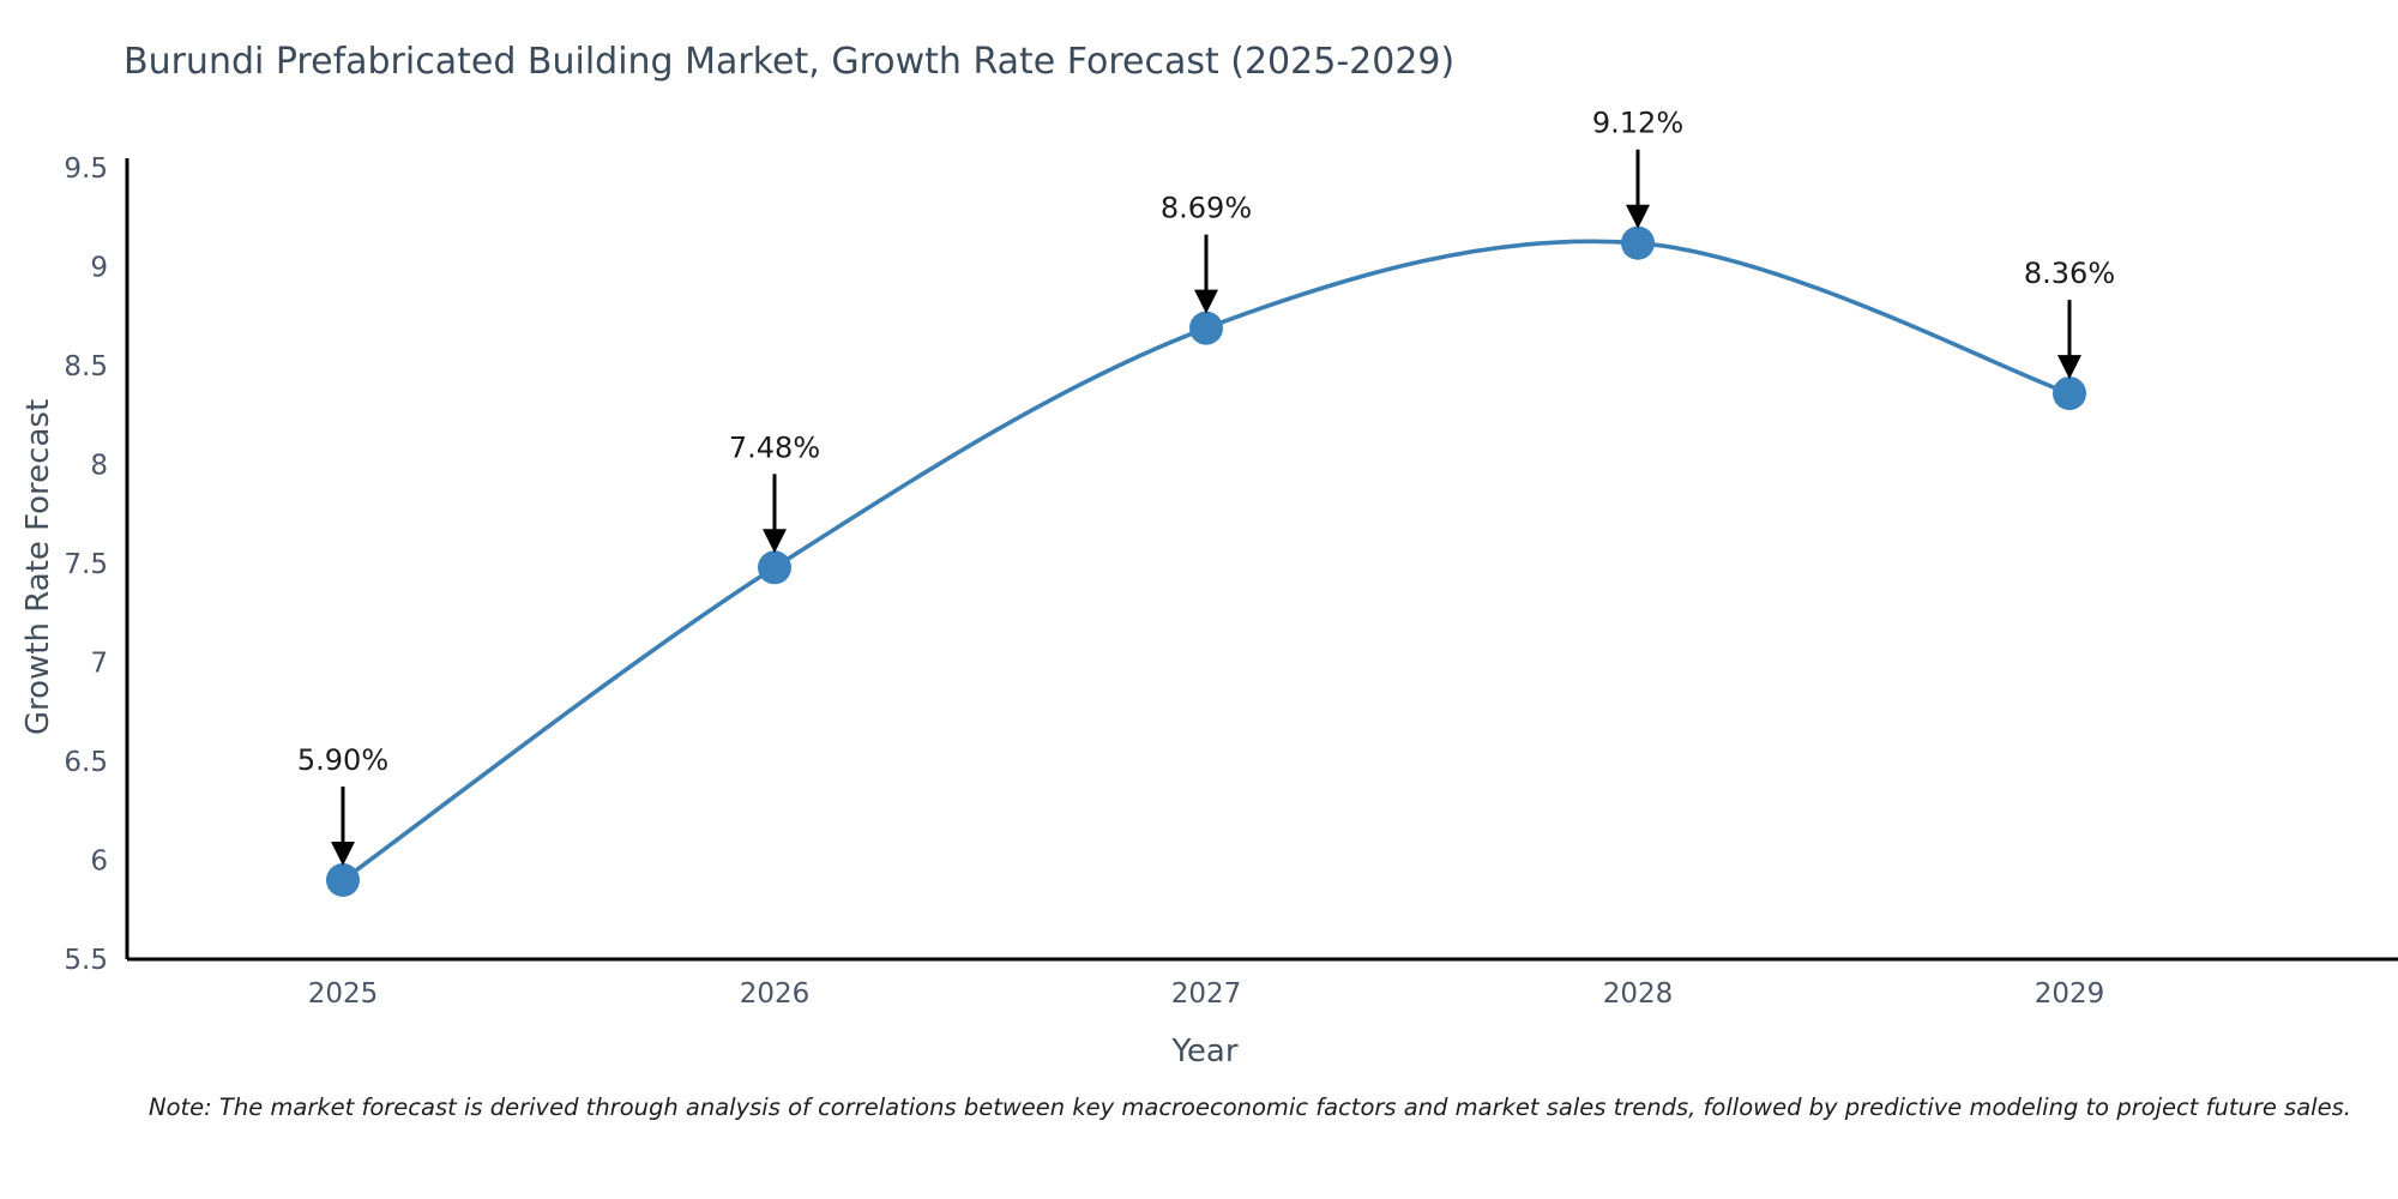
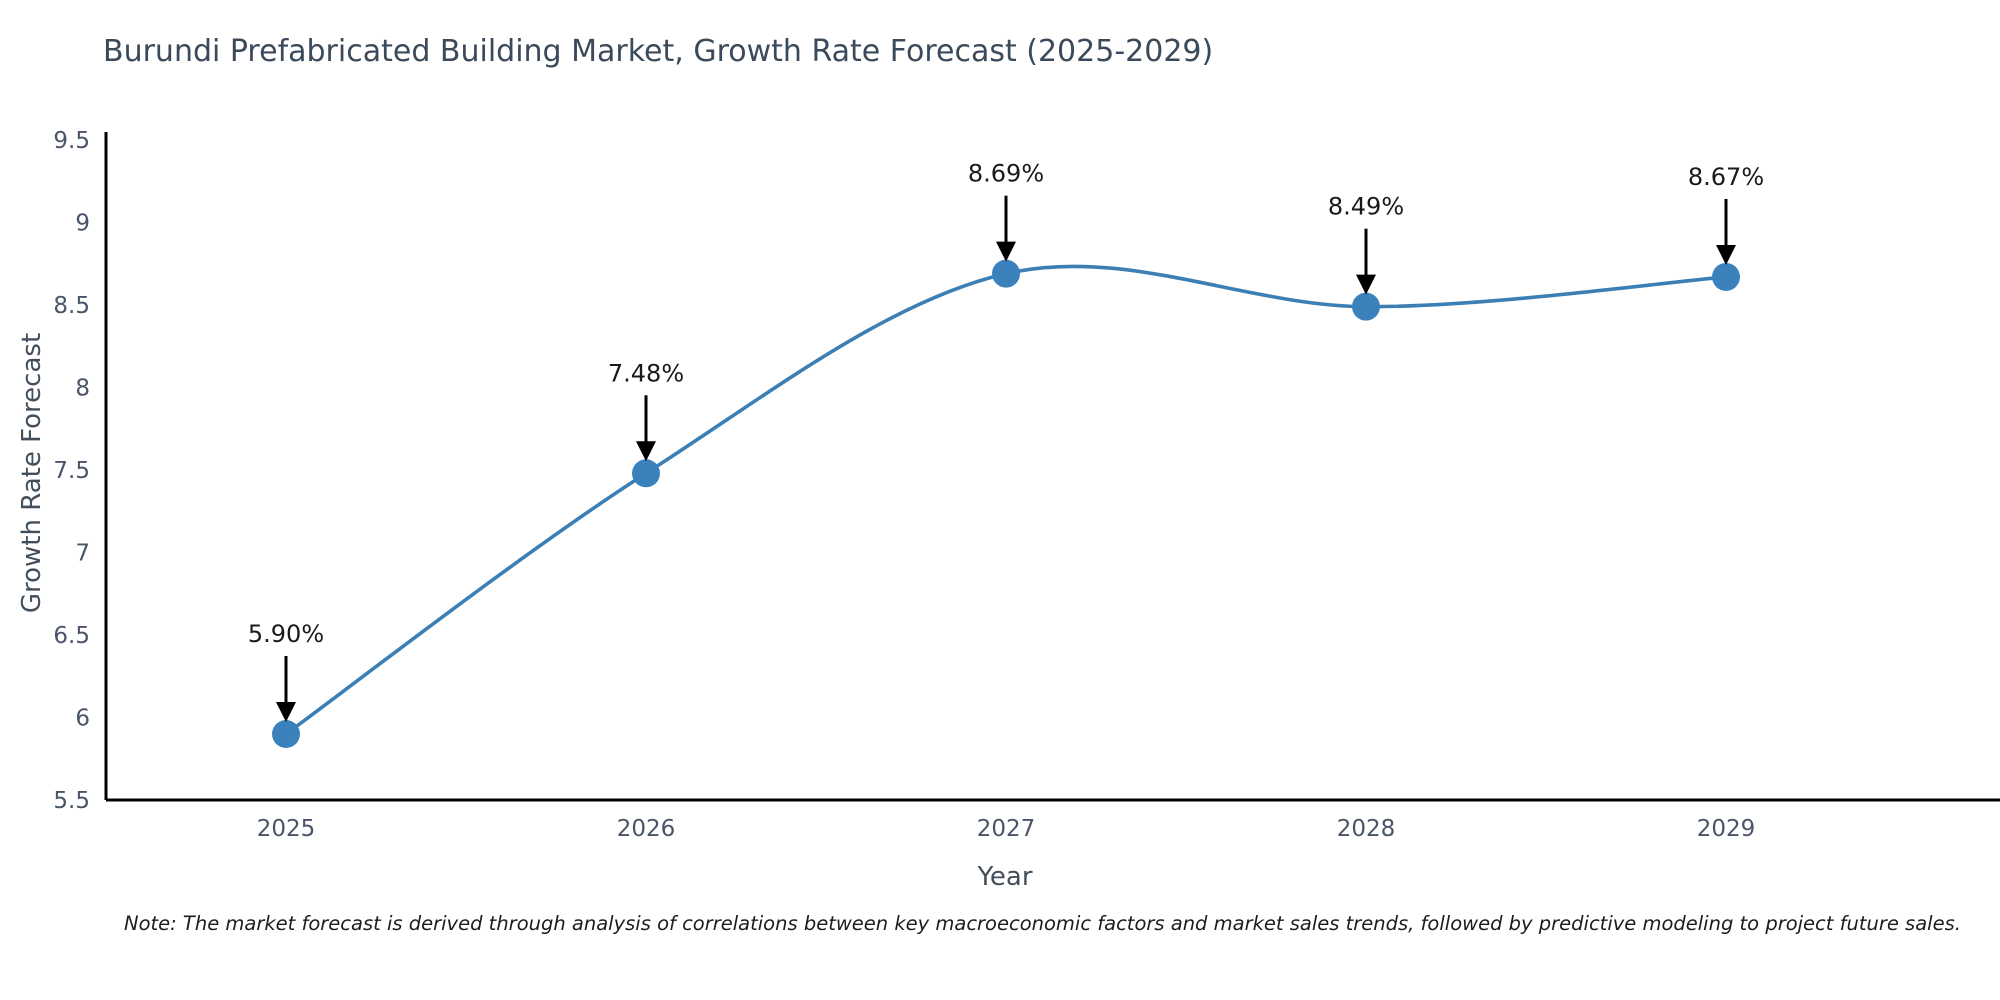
2028: 9.12% -> 8.49%
2029: 8.36% -> 8.67%
